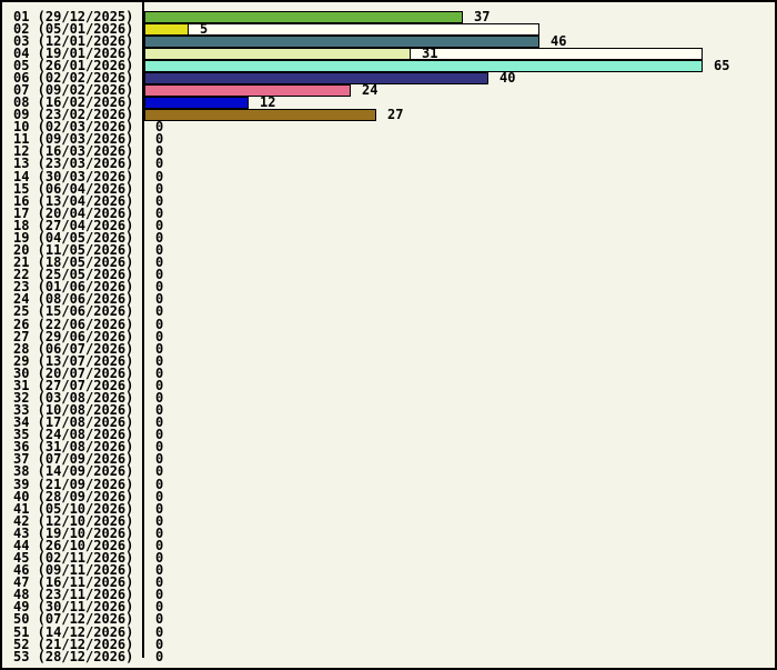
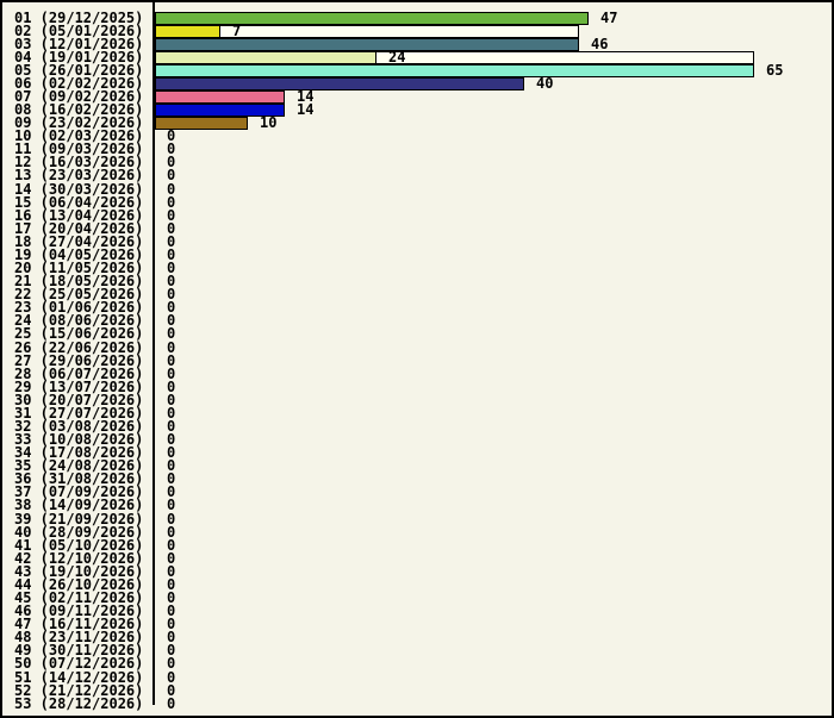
01 (29/12/2025): 37 -> 47
02 (05/01/2026): 5 -> 7
04 (19/01/2026): 31 -> 24
07 (09/02/2026): 24 -> 14
08 (16/02/2026): 12 -> 14
09 (23/02/2026): 27 -> 10
